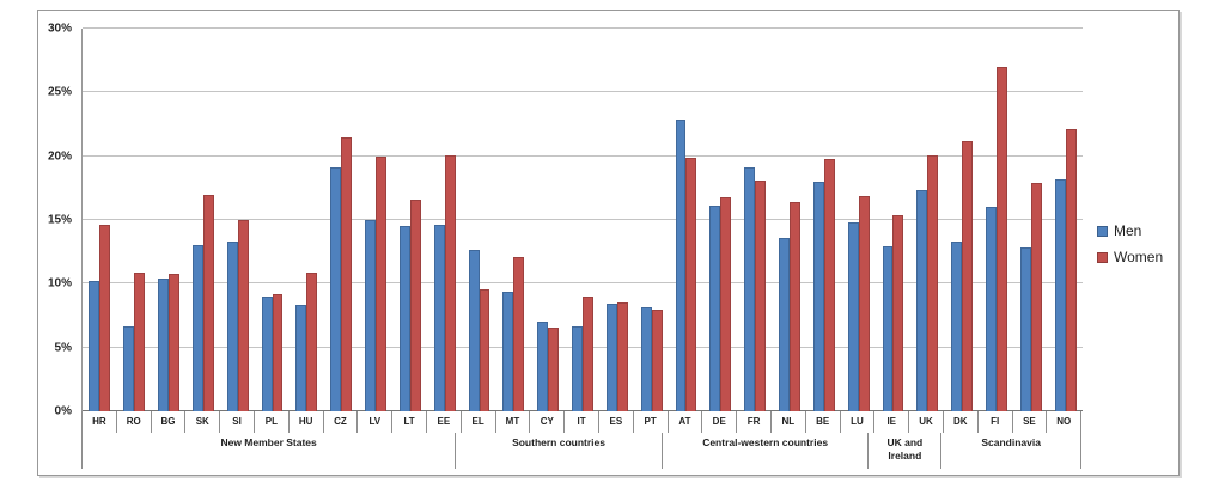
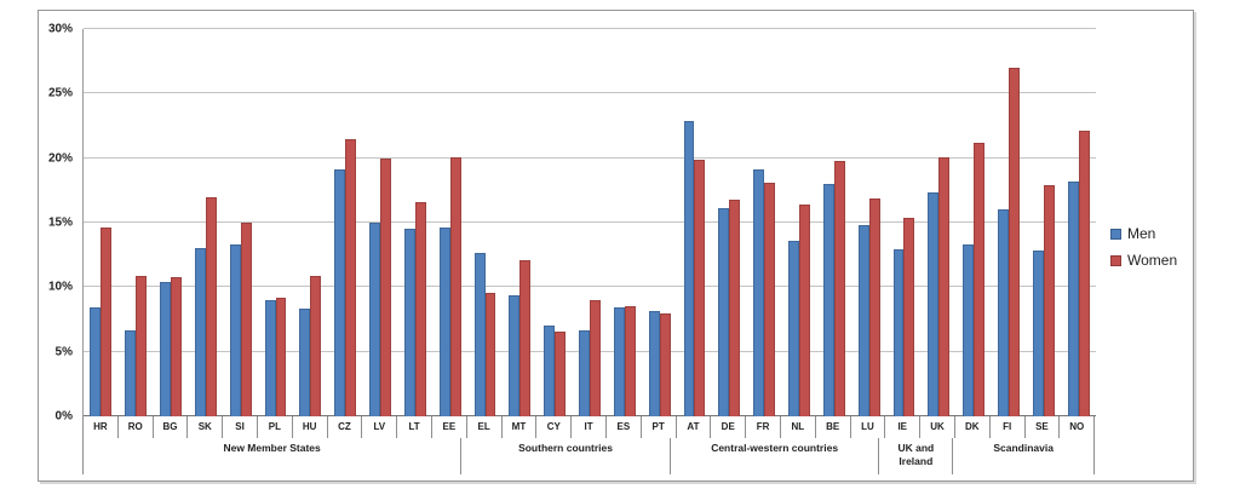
Men/HR: 10.2% -> 8.4%
